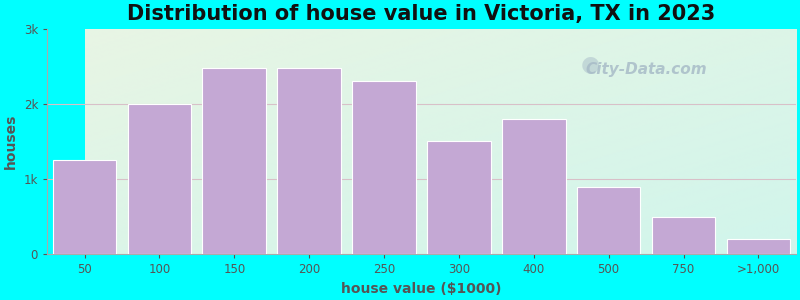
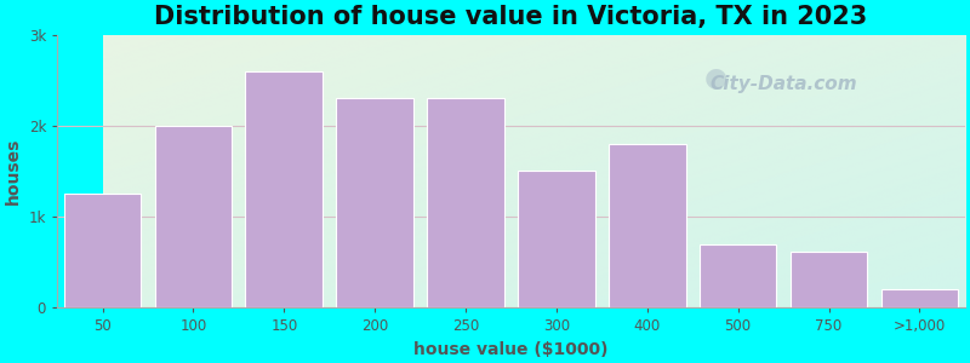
150: 2.48k -> 2.60k
200: 2.48k -> 2.30k
500: 0.90k -> 0.70k
750: 0.50k -> 0.62k
